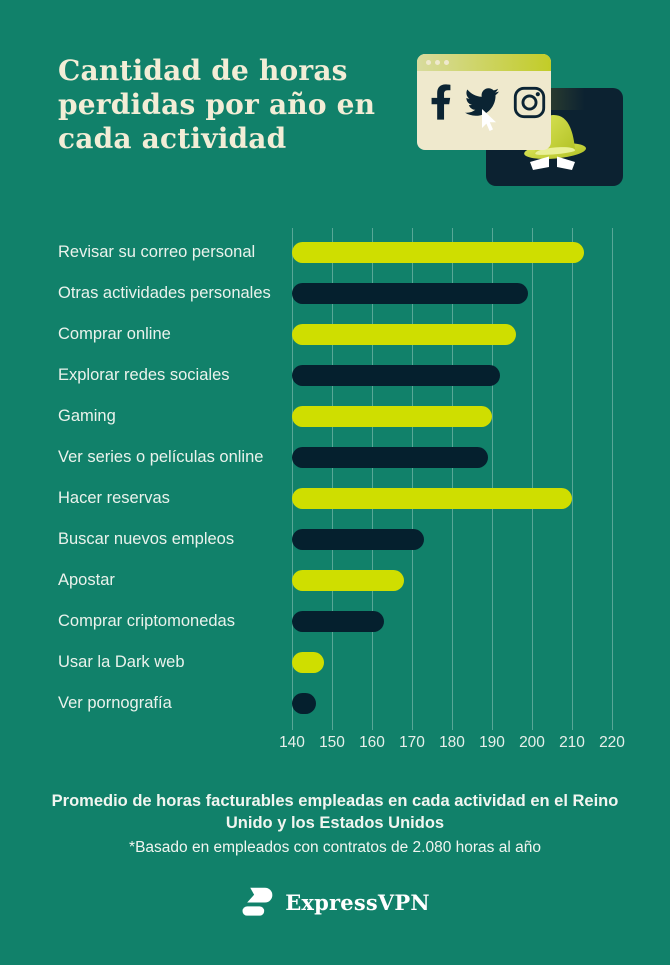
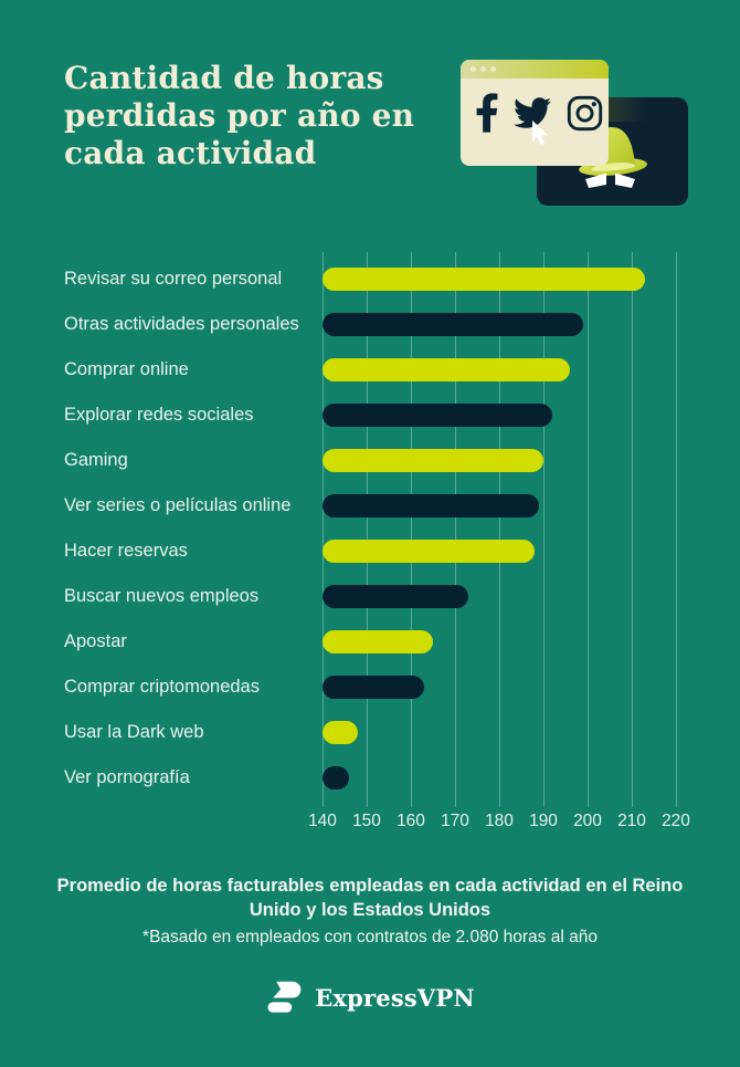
Hacer reservas: 210 -> 188
Apostar: 168 -> 165
